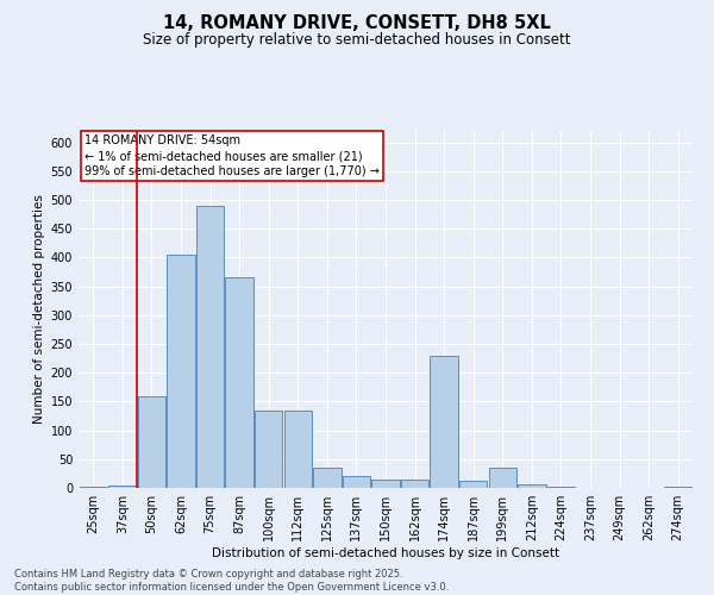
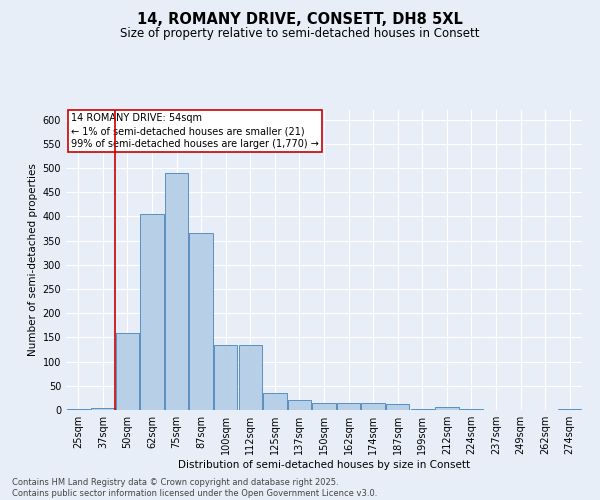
174sqm: 230 -> 15
199sqm: 35 -> 3
